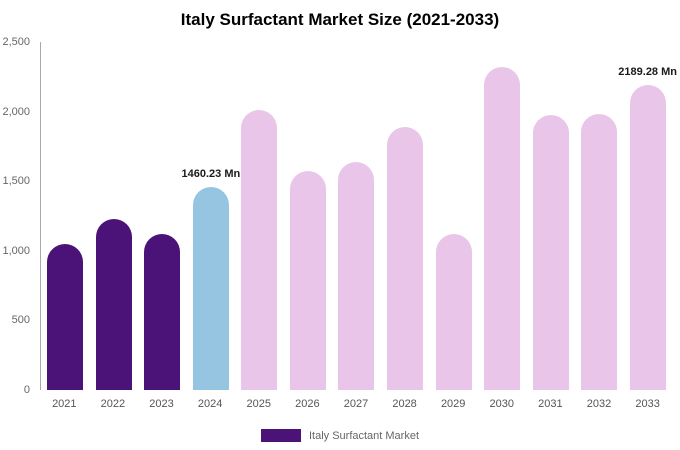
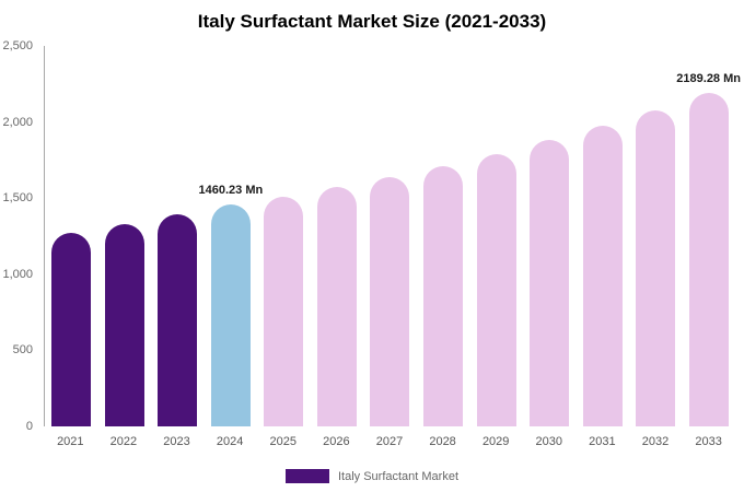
2021: 1050 -> 1270
2022: 1230 -> 1330
2023: 1120 -> 1400
2025: 2010 -> 1510
2028: 1890 -> 1710
2029: 1120 -> 1790
2030: 2320 -> 1880
2032: 1980 -> 2080
